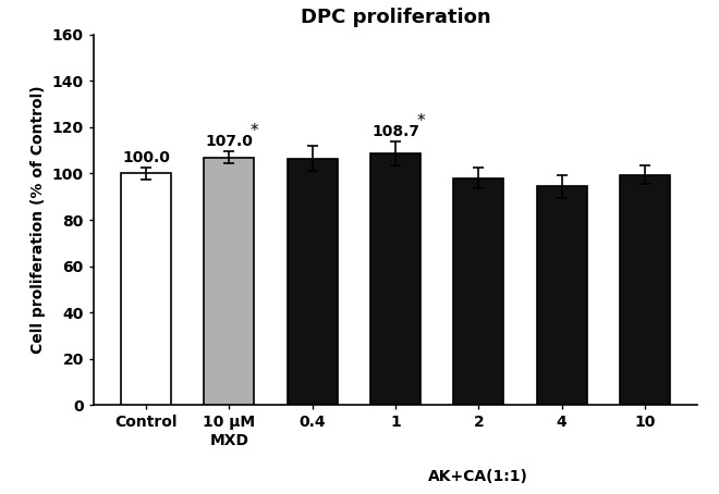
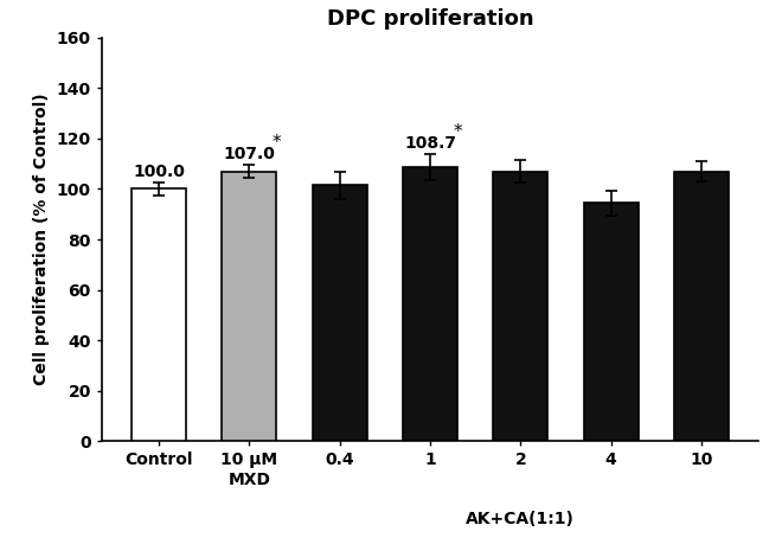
0.4: 106.5 -> 101.5
2: 98.0 -> 107.0
10: 99.5 -> 107.0
